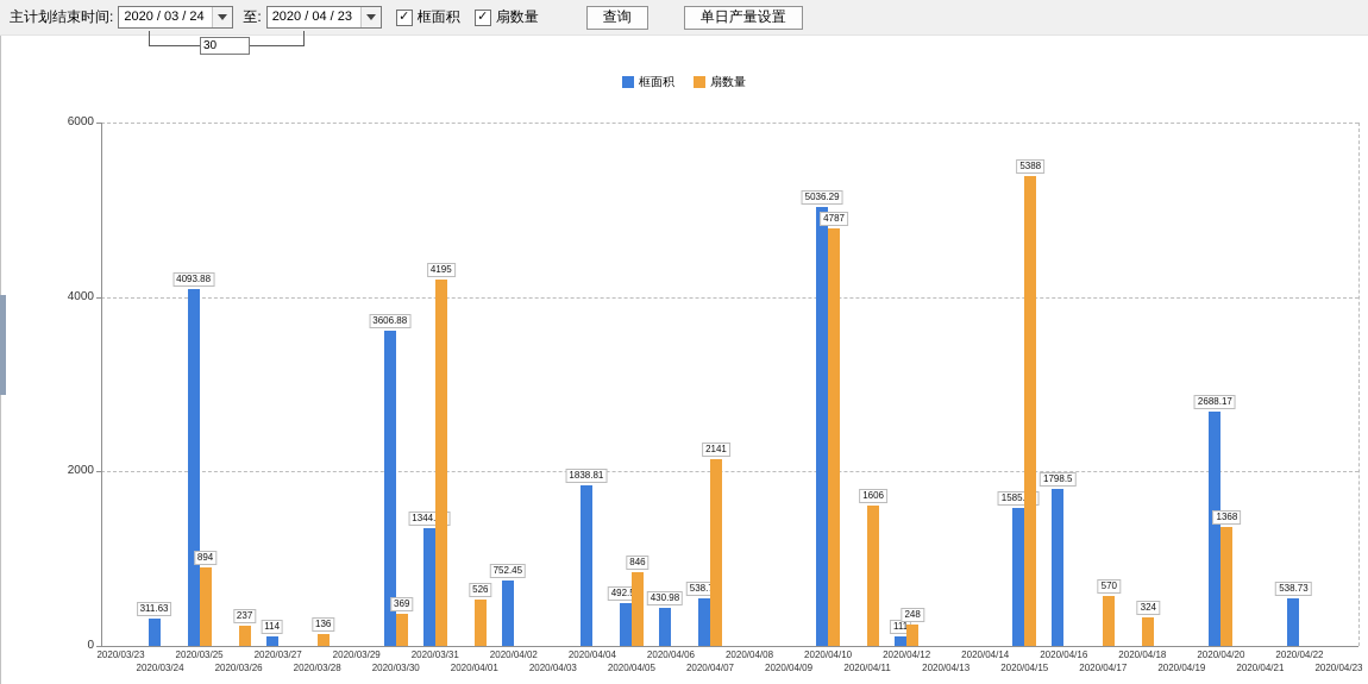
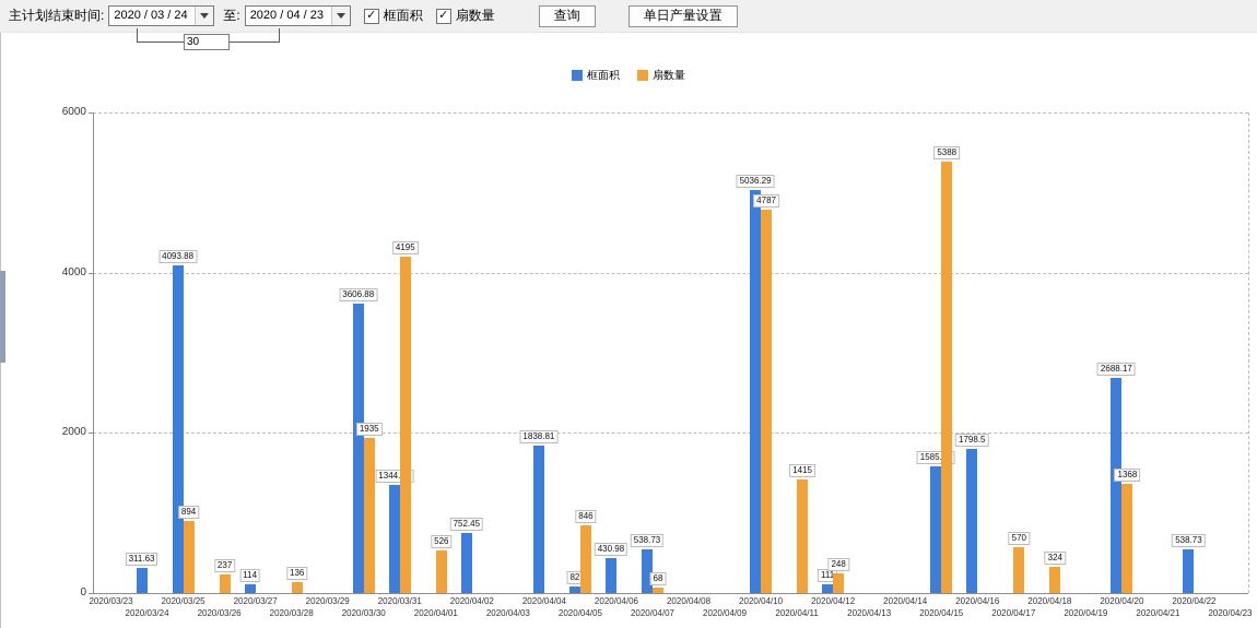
扇数量/2020/03/30: 369 -> 1935
框面积/2020/04/05: 492.51 -> 82
扇数量/2020/04/07: 2141 -> 68
扇数量/2020/04/11: 1606 -> 1415
